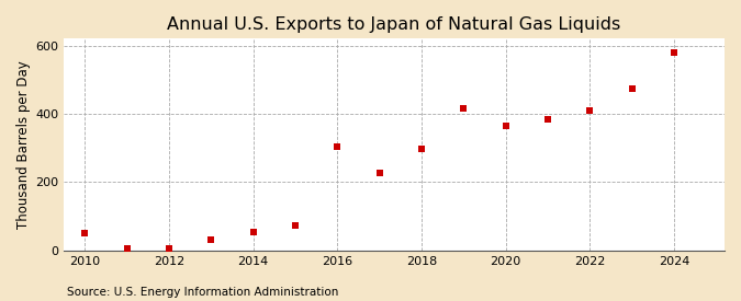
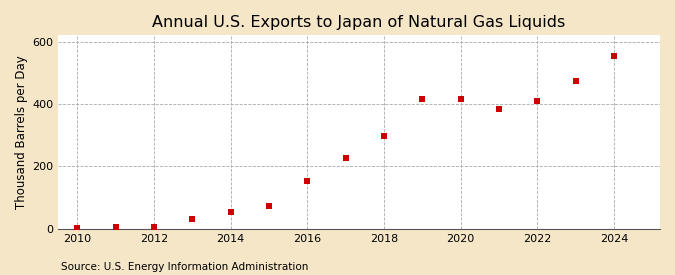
2010: 50 -> 3
2016: 305 -> 152
2020: 365 -> 415
2024: 580 -> 553
